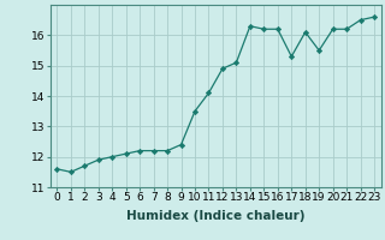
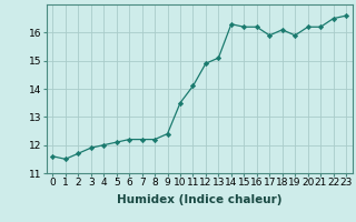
17: 15.3 -> 15.9
19: 15.5 -> 15.9
